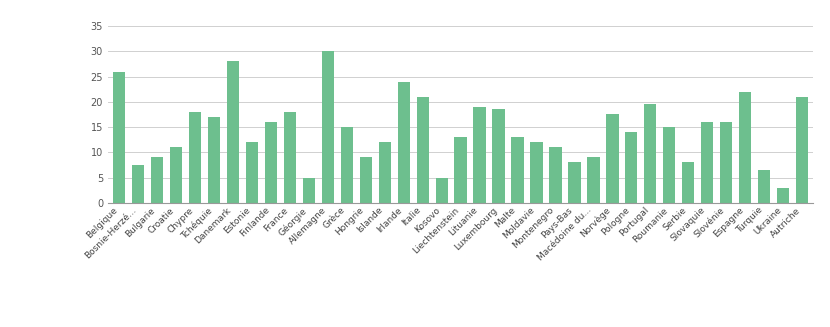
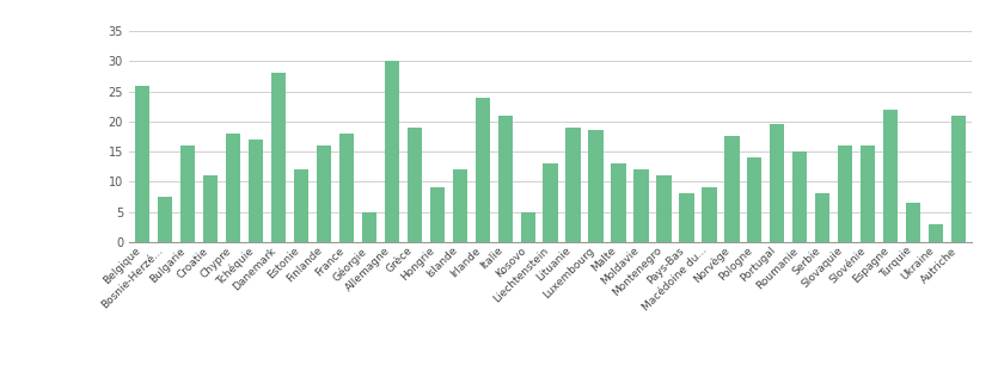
Bulgarie: 9.0 -> 16.0
Grèce: 15.0 -> 19.0
